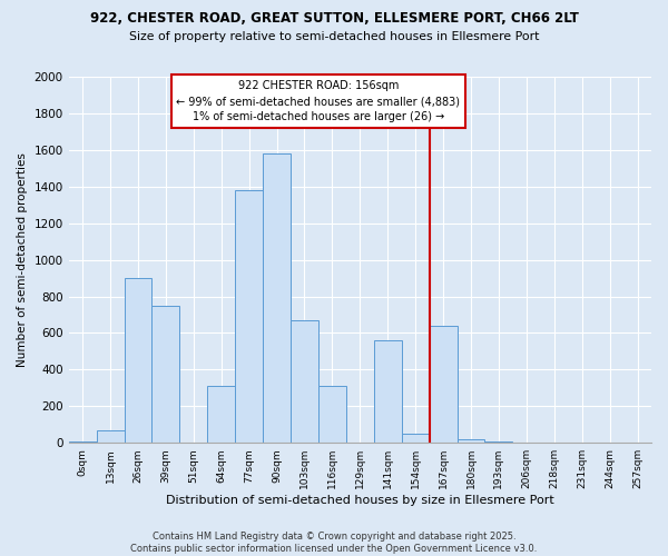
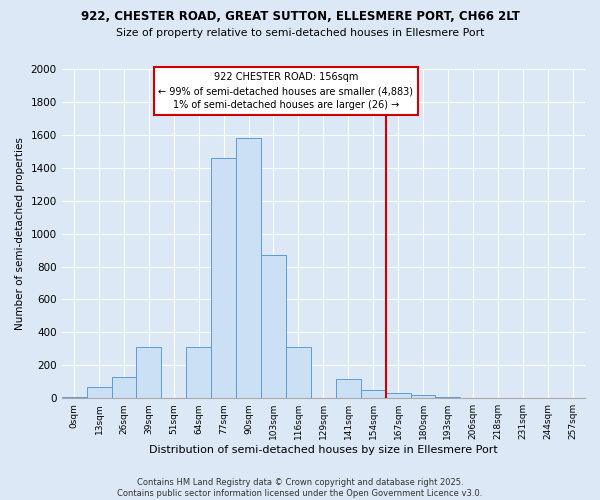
26sqm: 900 -> 130
39sqm: 750 -> 310
77sqm: 1380 -> 1460
103sqm: 670 -> 870
141sqm: 560 -> 120
167sqm: 640 -> 30
